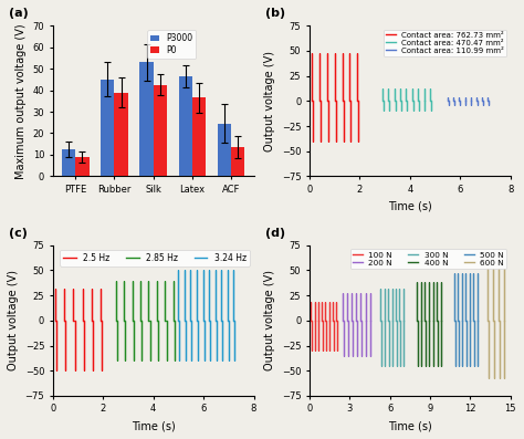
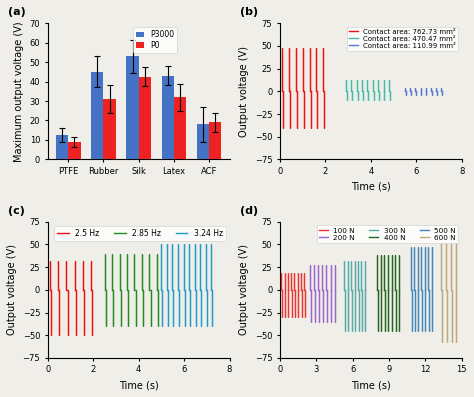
P0/Rubber: 39 -> 31
P3000/Latex: 46 -> 43
P0/Latex: 36 -> 32
P3000/ACF: 24 -> 18
P0/ACF: 14 -> 19
